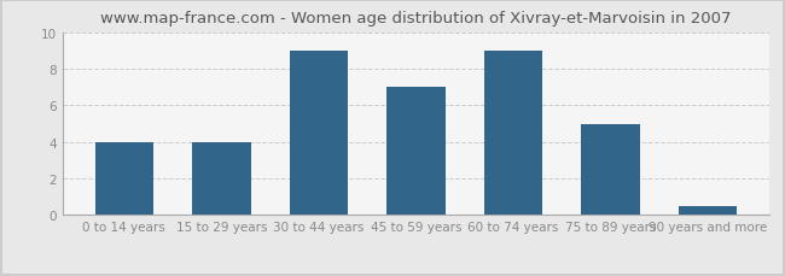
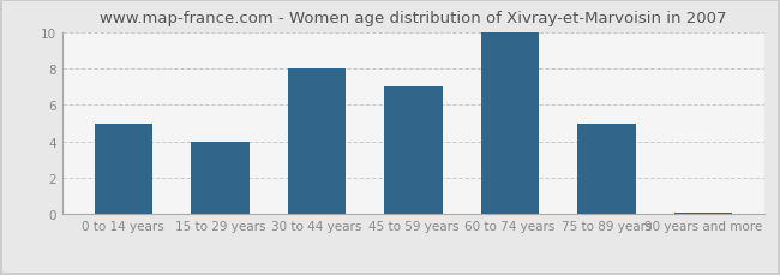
0 to 14 years: 4.0 -> 5.0
30 to 44 years: 9.0 -> 8.0
60 to 74 years: 9.0 -> 10.0
90 years and more: 0.5 -> 0.1
